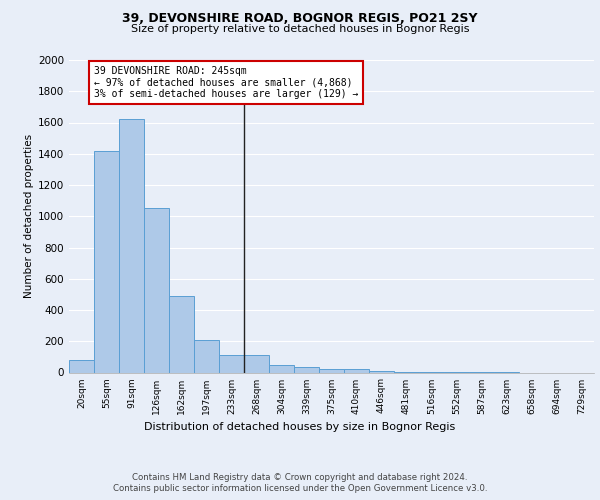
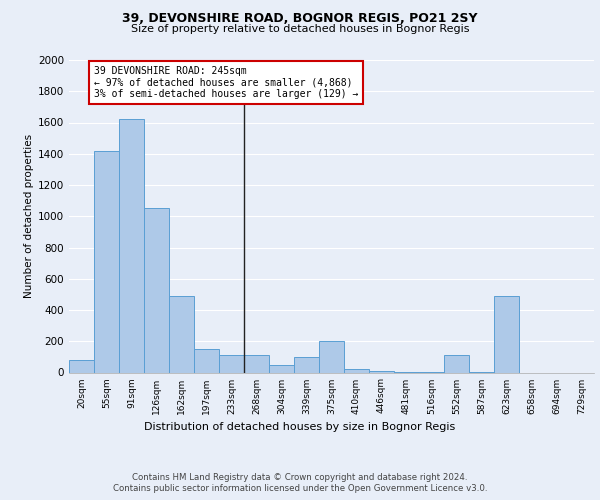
197sqm: 210 -> 150
339sqm: 40 -> 100
375sqm: 20 -> 200
552sqm: 0 -> 110
623sqm: 0 -> 490
